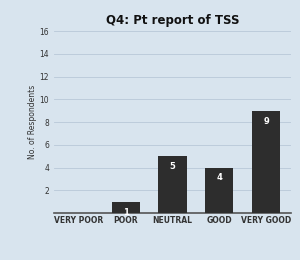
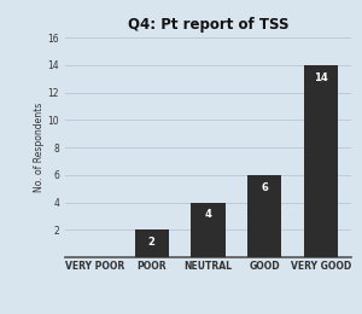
POOR: 1 -> 2
NEUTRAL: 5 -> 4
GOOD: 4 -> 6
VERY GOOD: 9 -> 14
